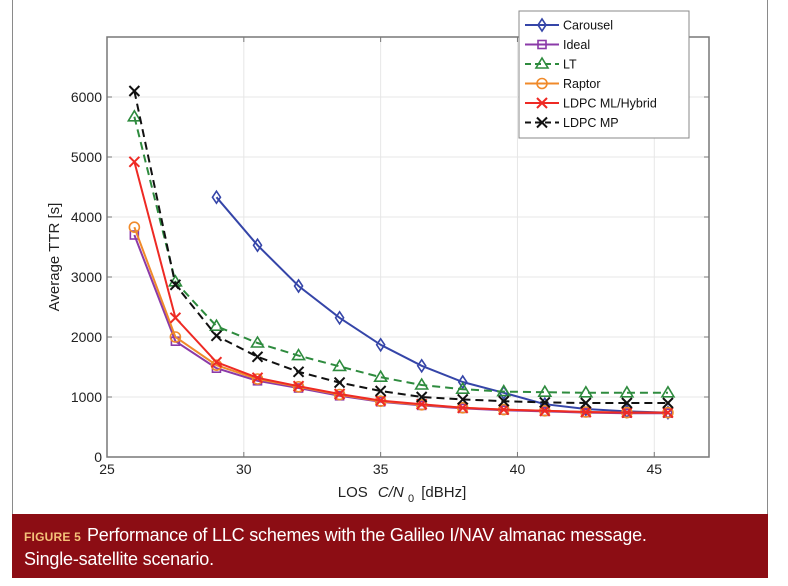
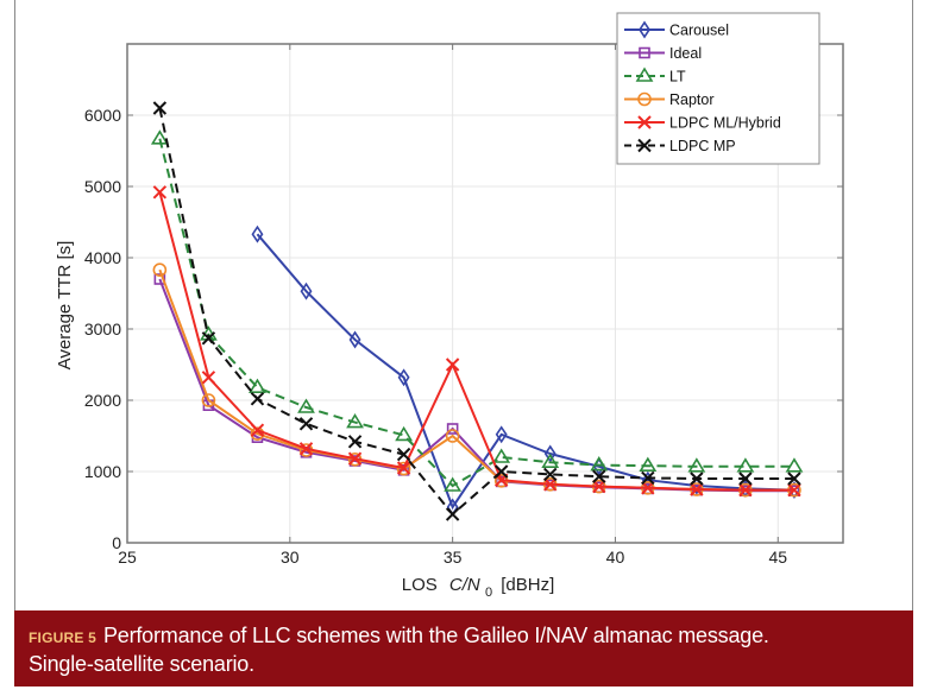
Carousel/35: 1900 -> 500
Ideal/35: 900 -> 1600
LT/35: 1300 -> 800
Raptor/35: 900 -> 1500
LDPC ML/Hybrid/35: 900 -> 2500
LDPC MP/35: 1100 -> 400
